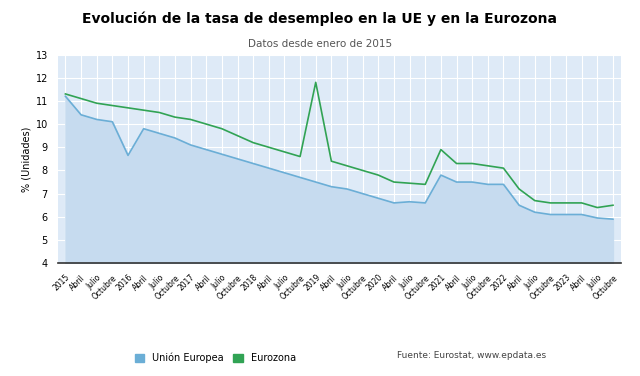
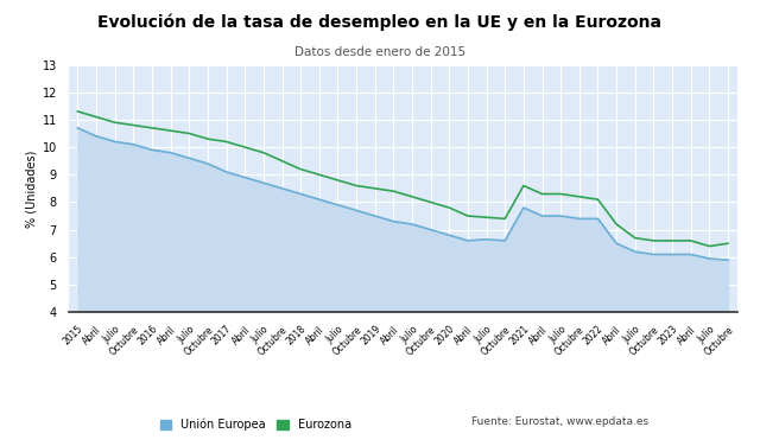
Unión Europea/2015: 11.20 -> 10.70
Unión Europea/2016: 8.65 -> 9.90
Eurozona/2019: 11.80 -> 8.50
Eurozona/2021: 8.90 -> 8.60
